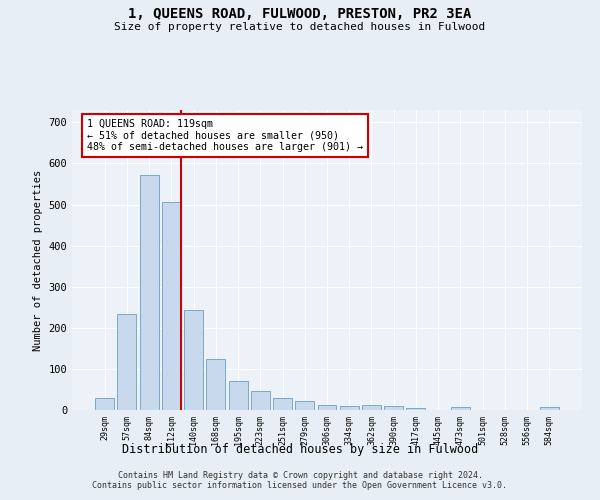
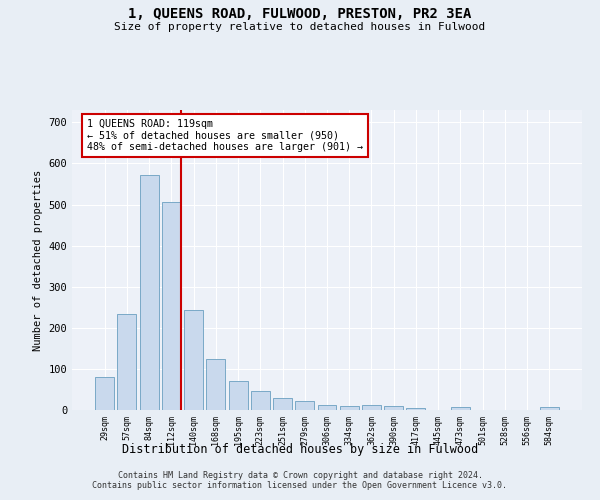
29sqm: 28 -> 80
